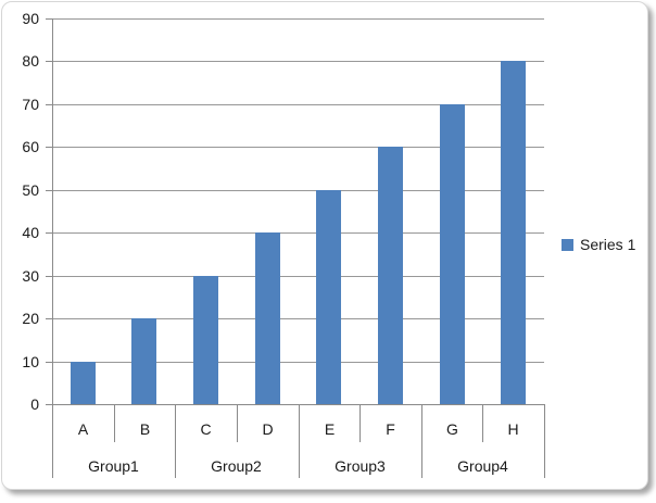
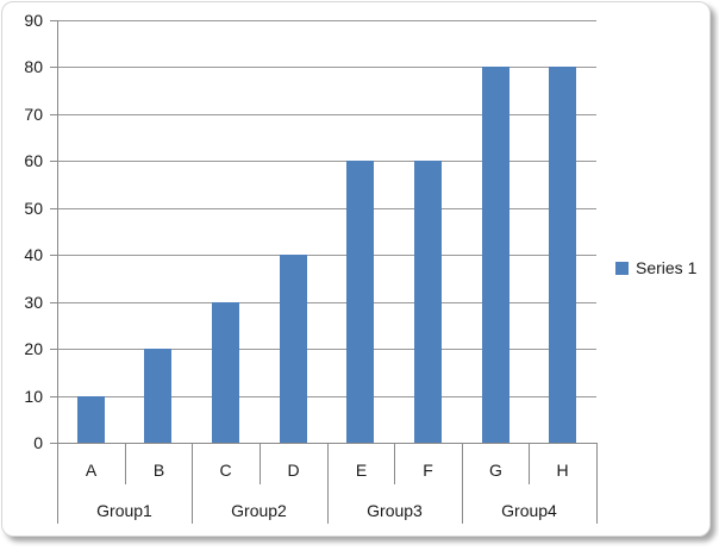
E: 50 -> 60
G: 70 -> 80
